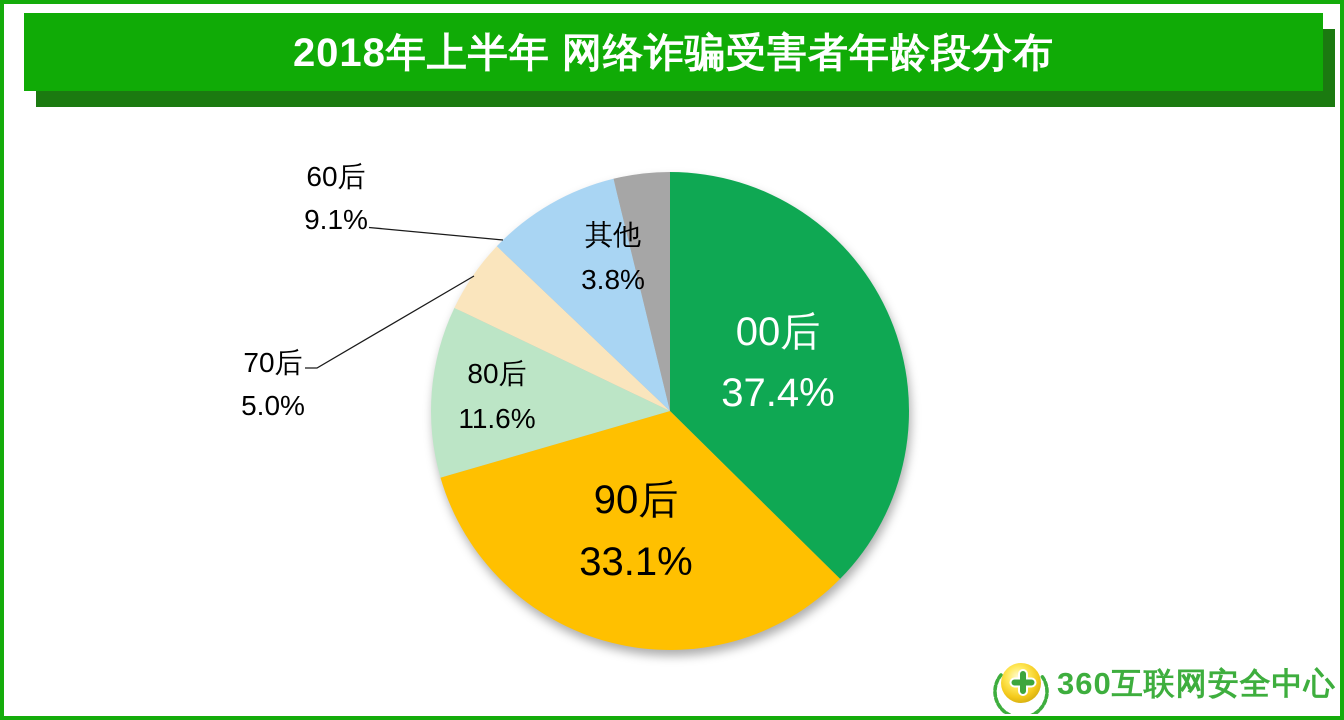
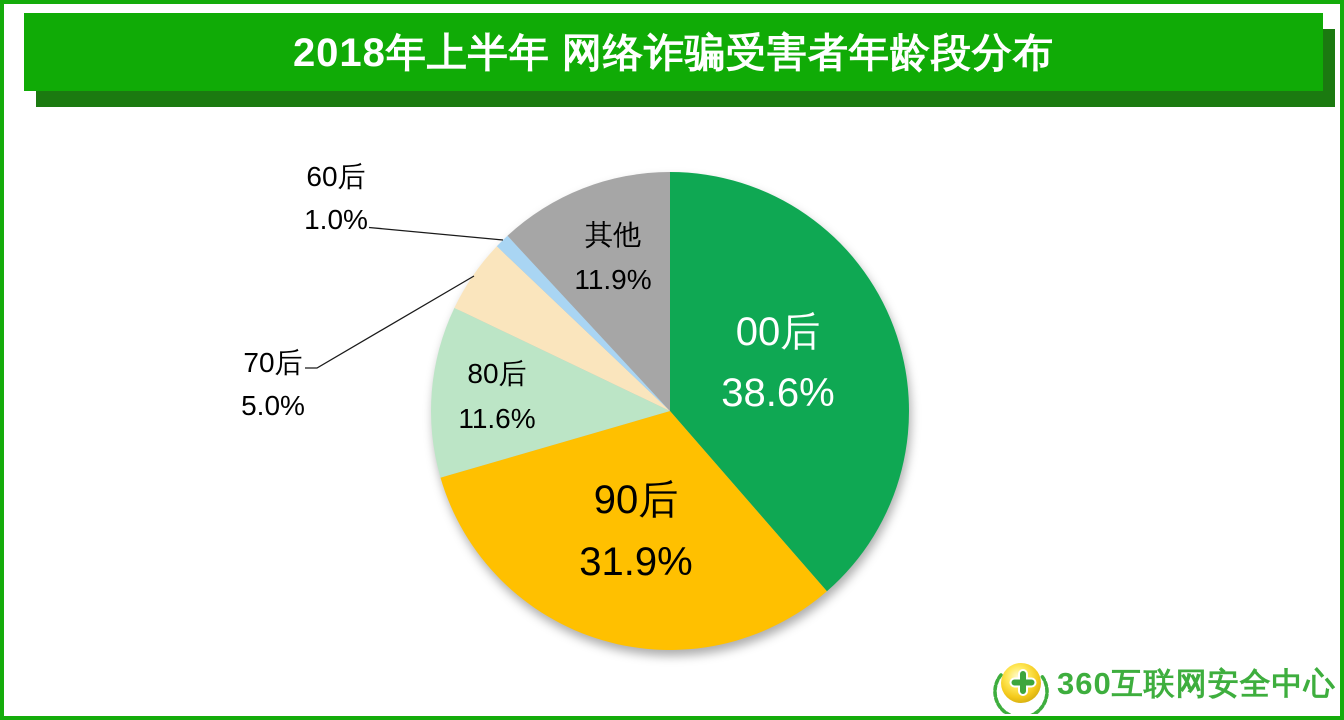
00后: 37.4% -> 38.6%
90后: 33.1% -> 31.9%
60后: 9.1% -> 1.0%
其他: 3.8% -> 11.9%
